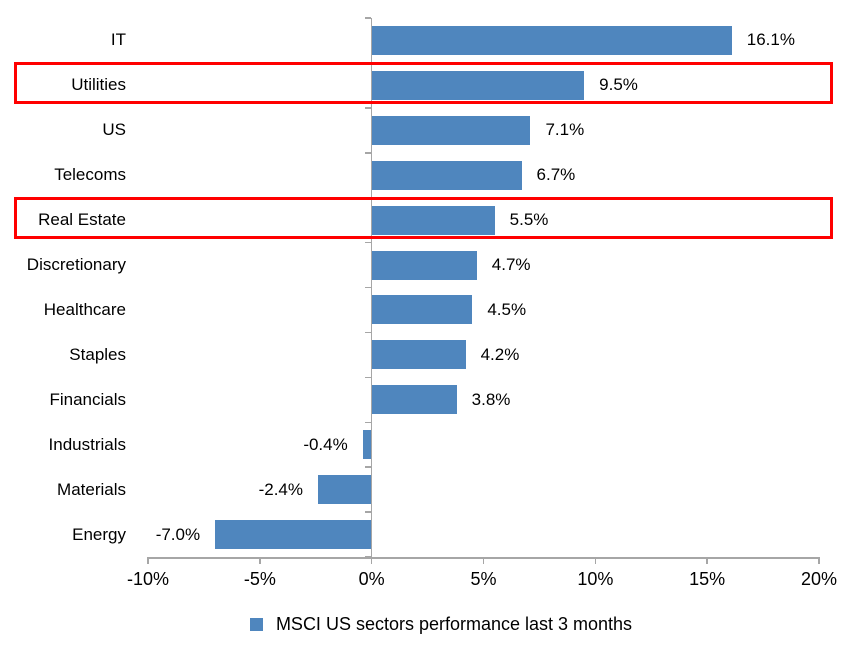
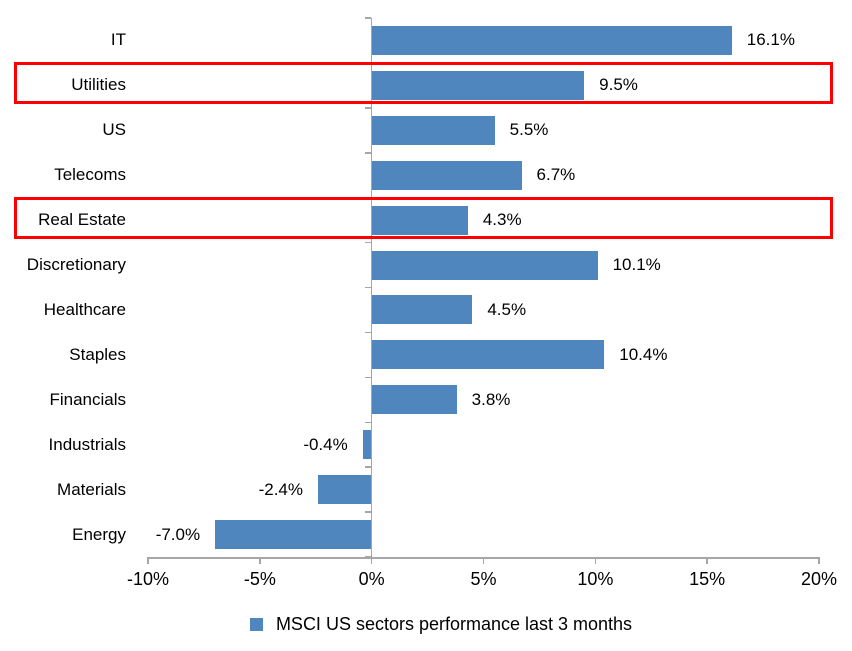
US: 7.1% -> 5.5%
Real Estate: 5.5% -> 4.3%
Discretionary: 4.7% -> 10.1%
Staples: 4.2% -> 10.4%
